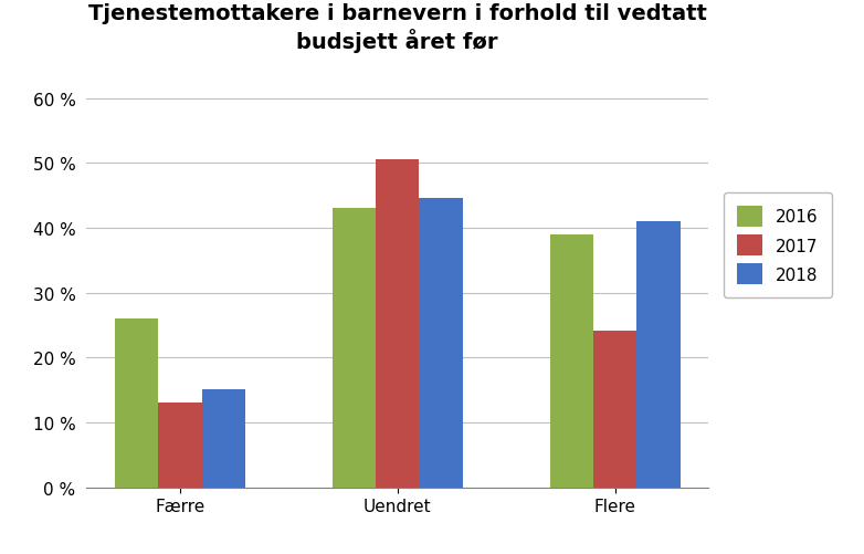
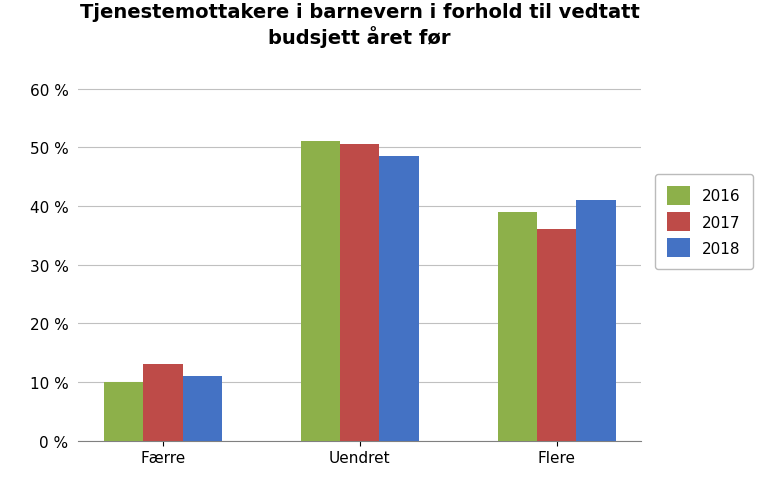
2016/Færre: 26 % -> 10 %
2018/Færre: 15.2 % -> 11.0 %
2016/Uendret: 43 % -> 51 %
2018/Uendret: 44.6 % -> 48.5 %
2017/Flere: 24.2 % -> 36.0 %
